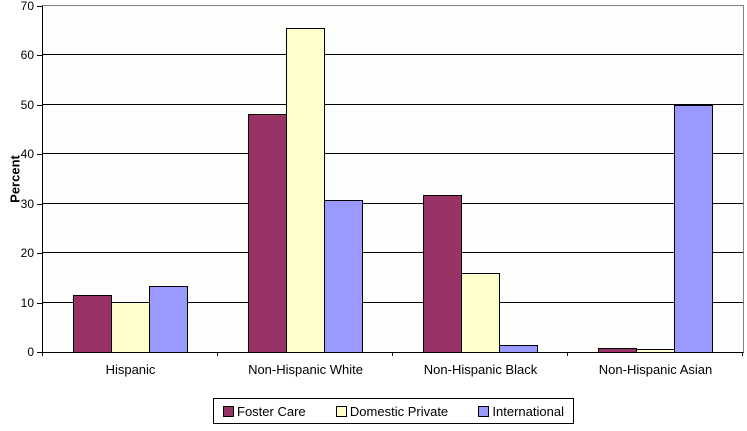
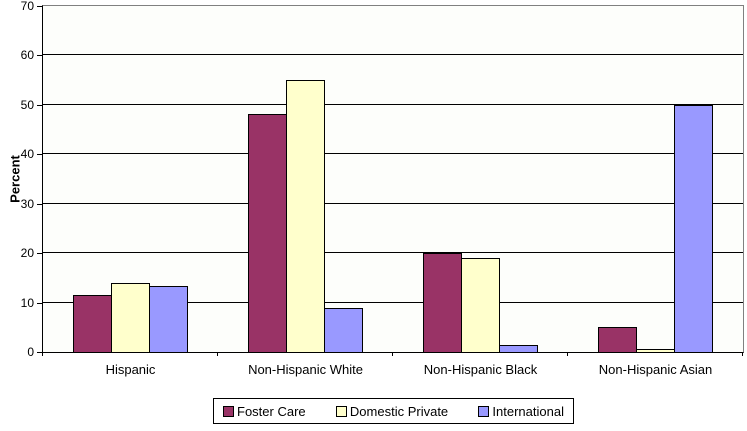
Domestic Private/Hispanic: 10 -> 14
Domestic Private/Non-Hispanic White: 66 -> 55
International/Non-Hispanic White: 31 -> 9
Foster Care/Non-Hispanic Black: 32 -> 20
Domestic Private/Non-Hispanic Black: 16 -> 19
Foster Care/Non-Hispanic Asian: 1 -> 5
